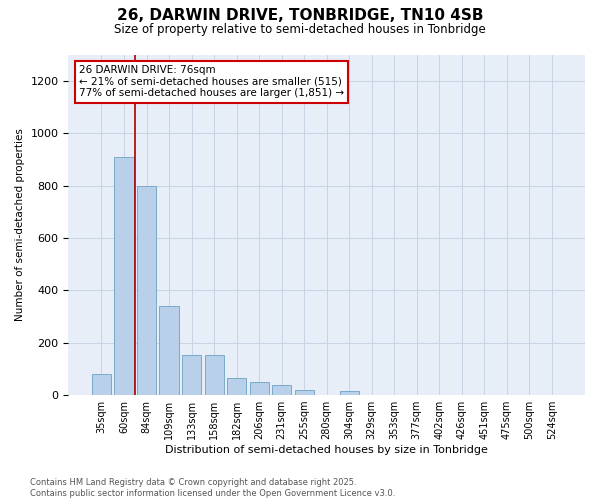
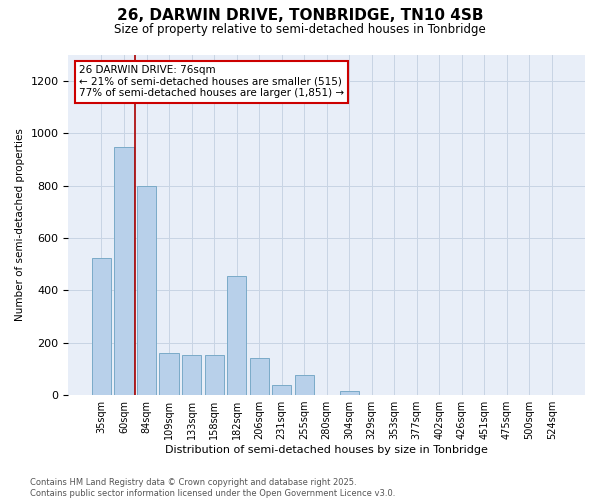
35sqm: 80 -> 525
60sqm: 910 -> 950
109sqm: 340 -> 160
182sqm: 65 -> 455
206sqm: 50 -> 140
255sqm: 20 -> 75
